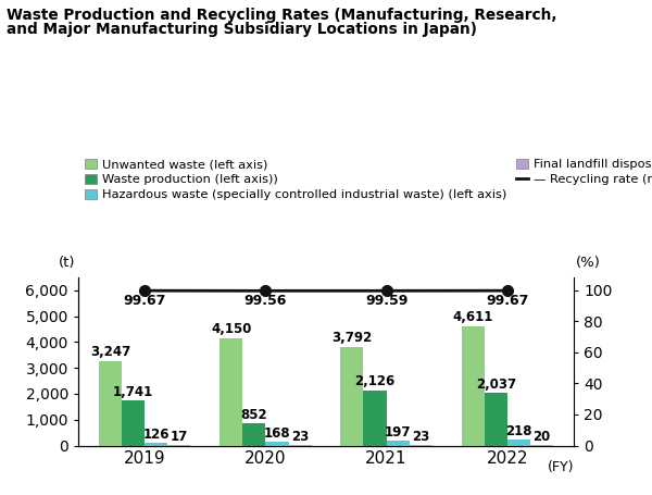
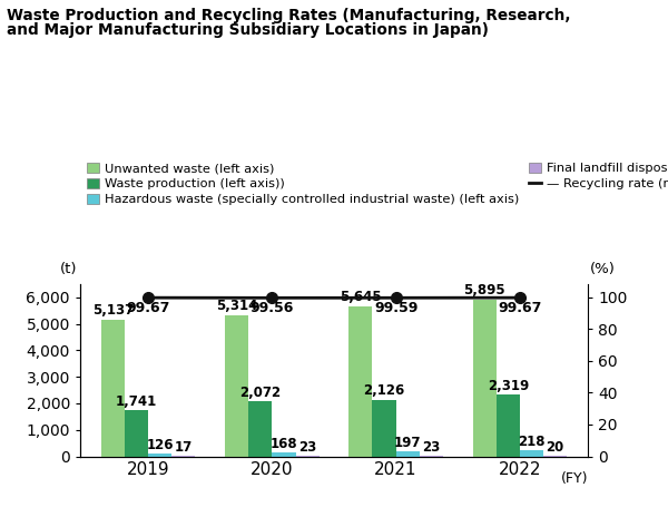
Unwanted waste (left axis)/2019: 3,247 -> 5,137
Unwanted waste (left axis)/2020: 4,150 -> 5,310
Waste production (left axis))/2020: 852 -> 2,072
Unwanted waste (left axis)/2021: 3,792 -> 5,645
Unwanted waste (left axis)/2022: 4,611 -> 5,895
Waste production (left axis))/2022: 2,037 -> 2,319
